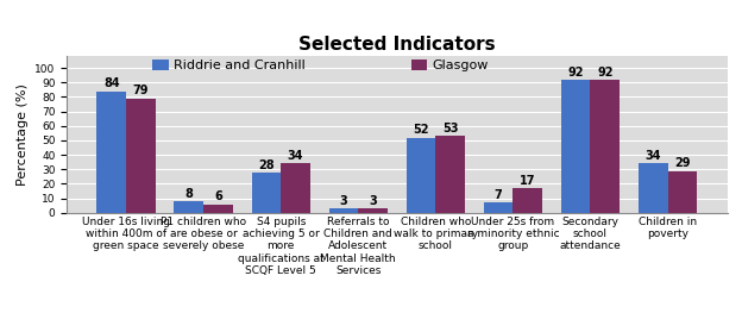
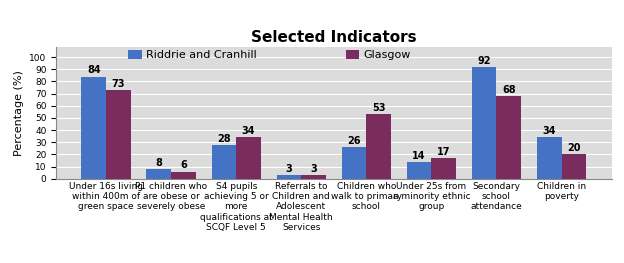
Glasgow/Under 16s living within 400m of green space: 79 -> 73
Riddrie and Cranhill/Children who walk to primary school: 52 -> 26
Riddrie and Cranhill/Under 25s from a minority ethnic group: 7 -> 14
Glasgow/Secondary school attendance: 92 -> 68
Glasgow/Children in poverty: 29 -> 20
